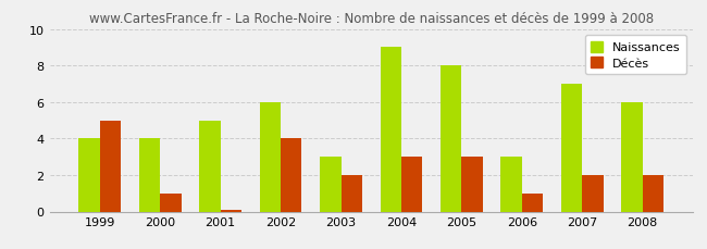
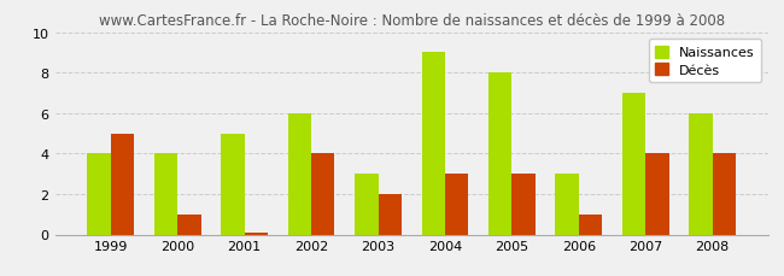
Décès/2007: 2.0 -> 4.0
Décès/2008: 2.0 -> 4.0
